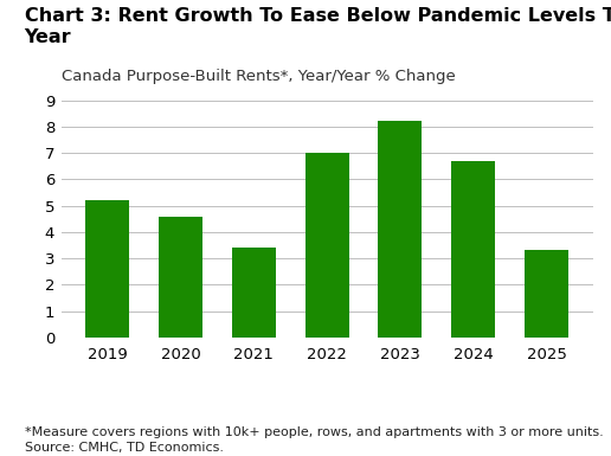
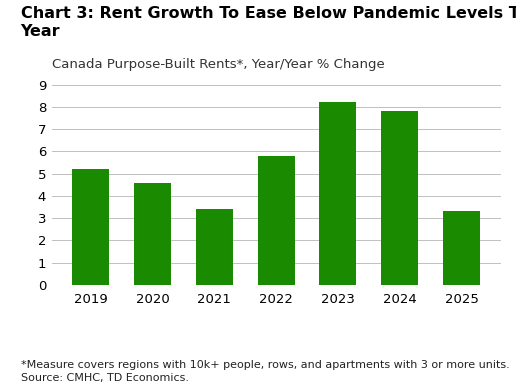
2022: 7.0 -> 5.8
2024: 6.7 -> 7.8
